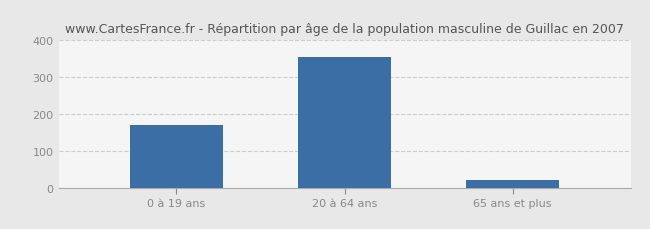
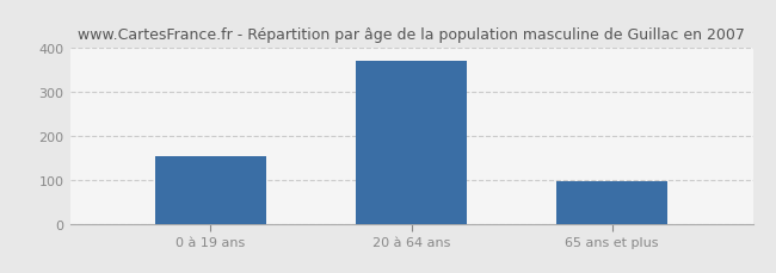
0 à 19 ans: 170 -> 155
20 à 64 ans: 355 -> 370
65 ans et plus: 20 -> 97
